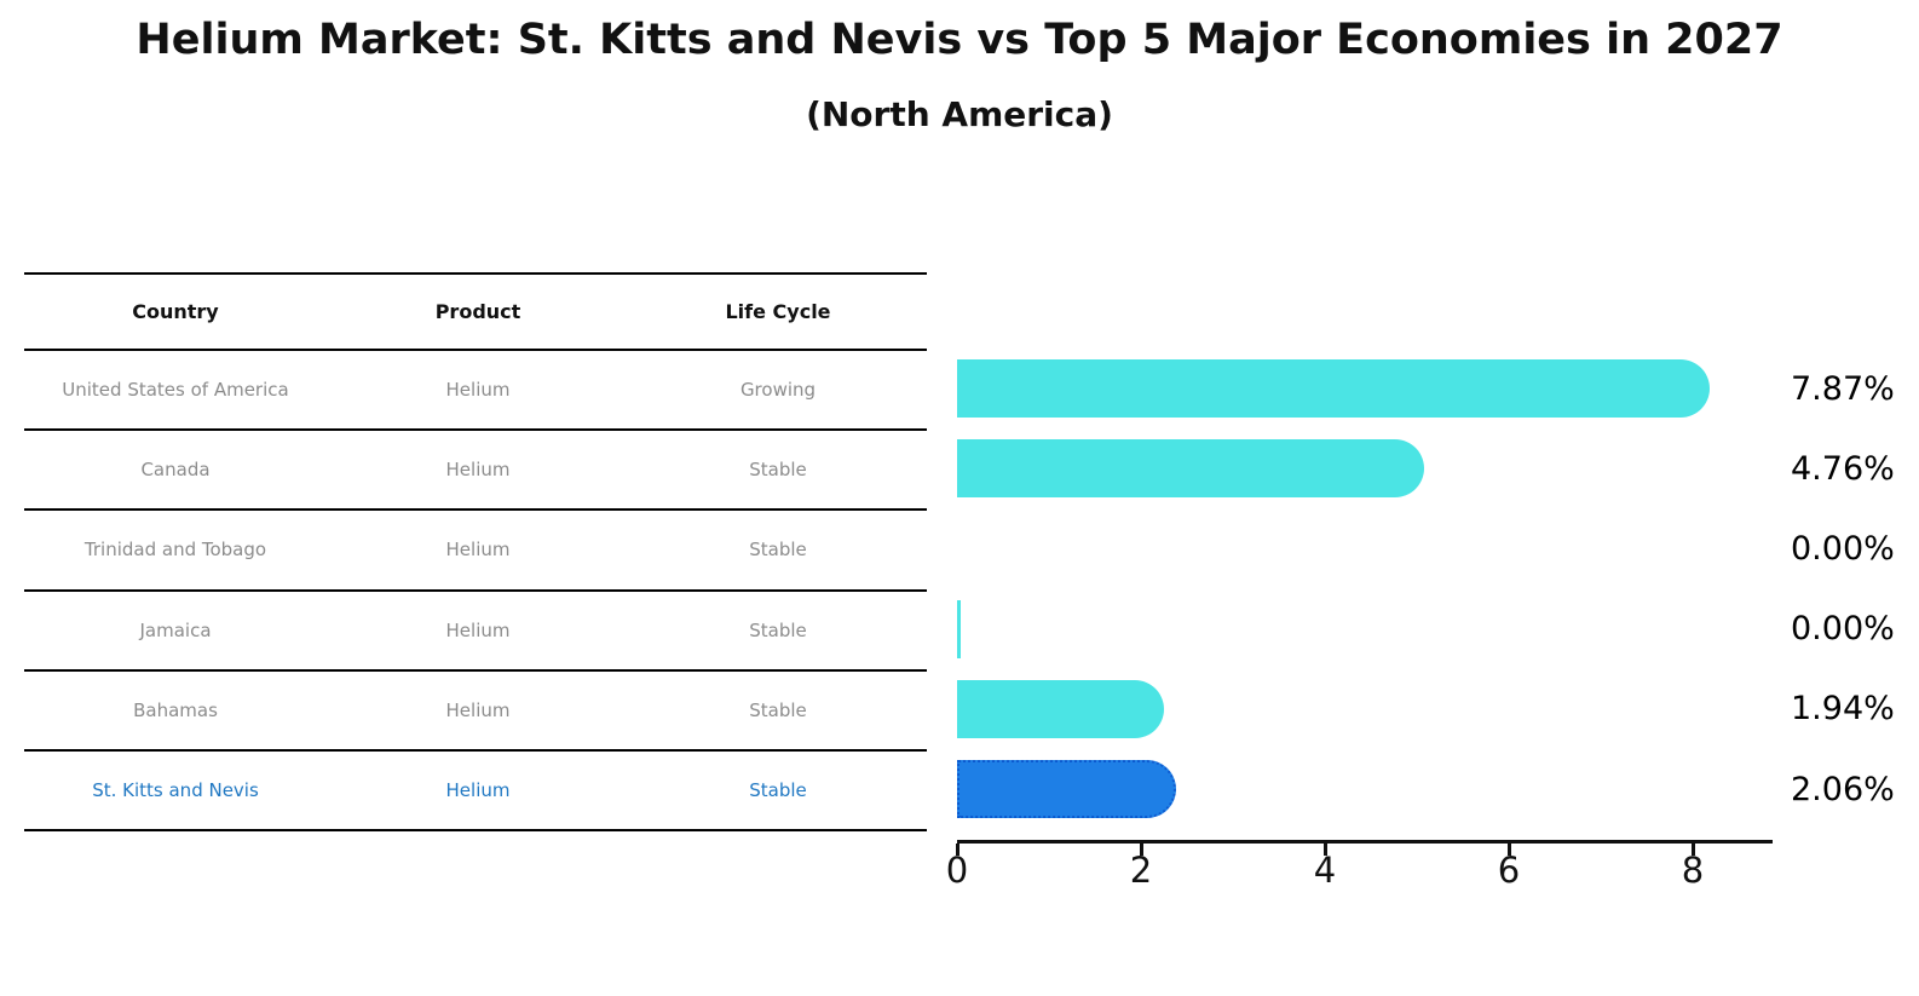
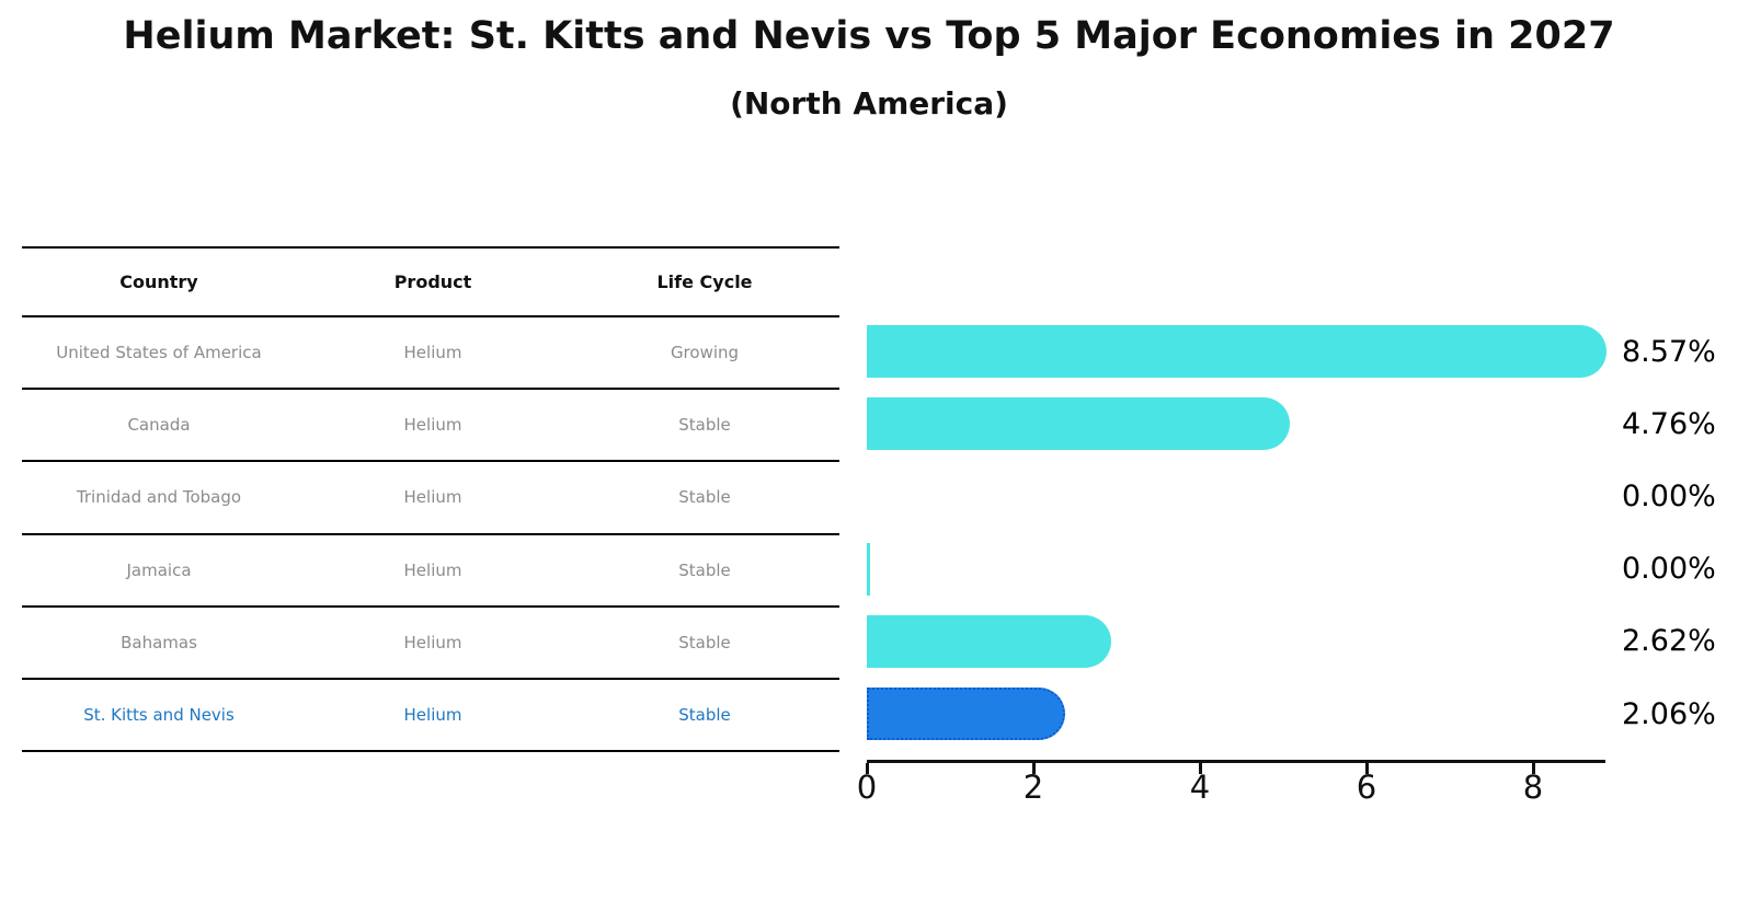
United States of America: 7.87% -> 8.57%
Bahamas: 1.94% -> 2.62%
